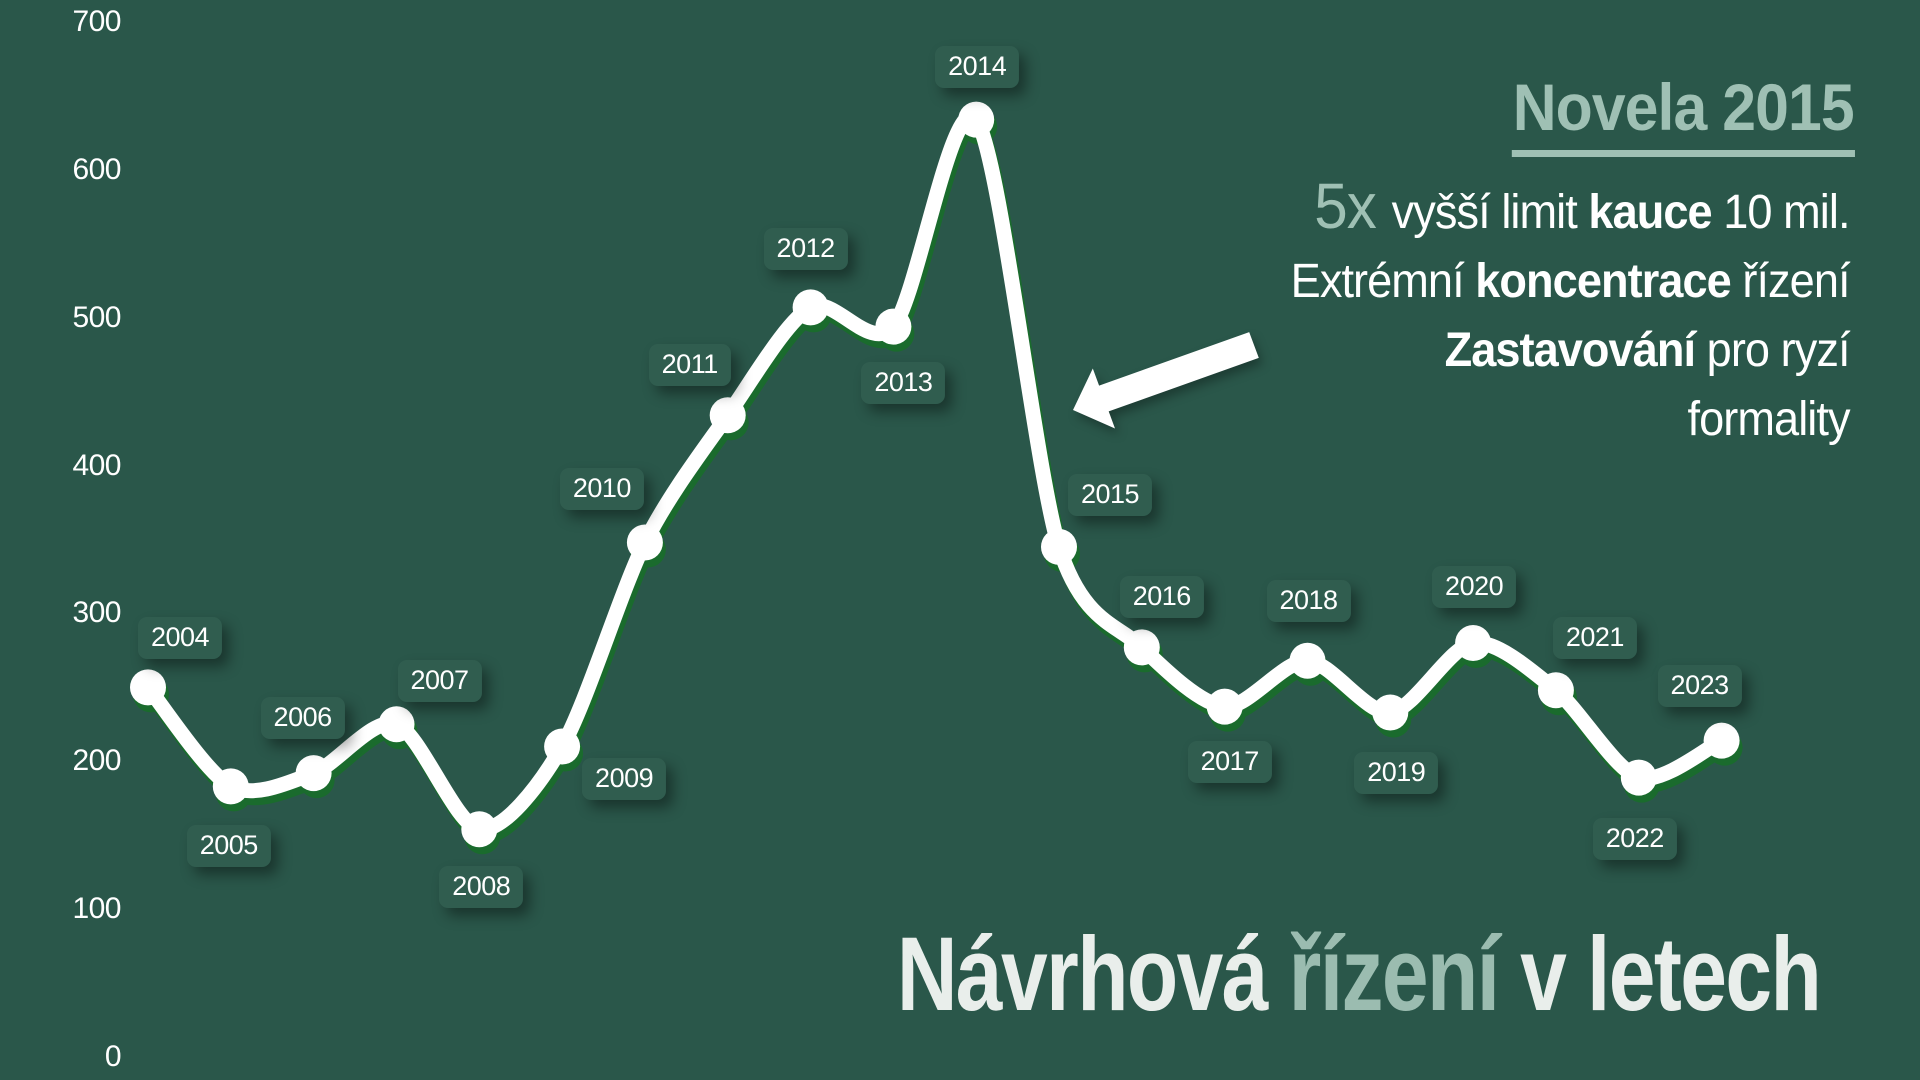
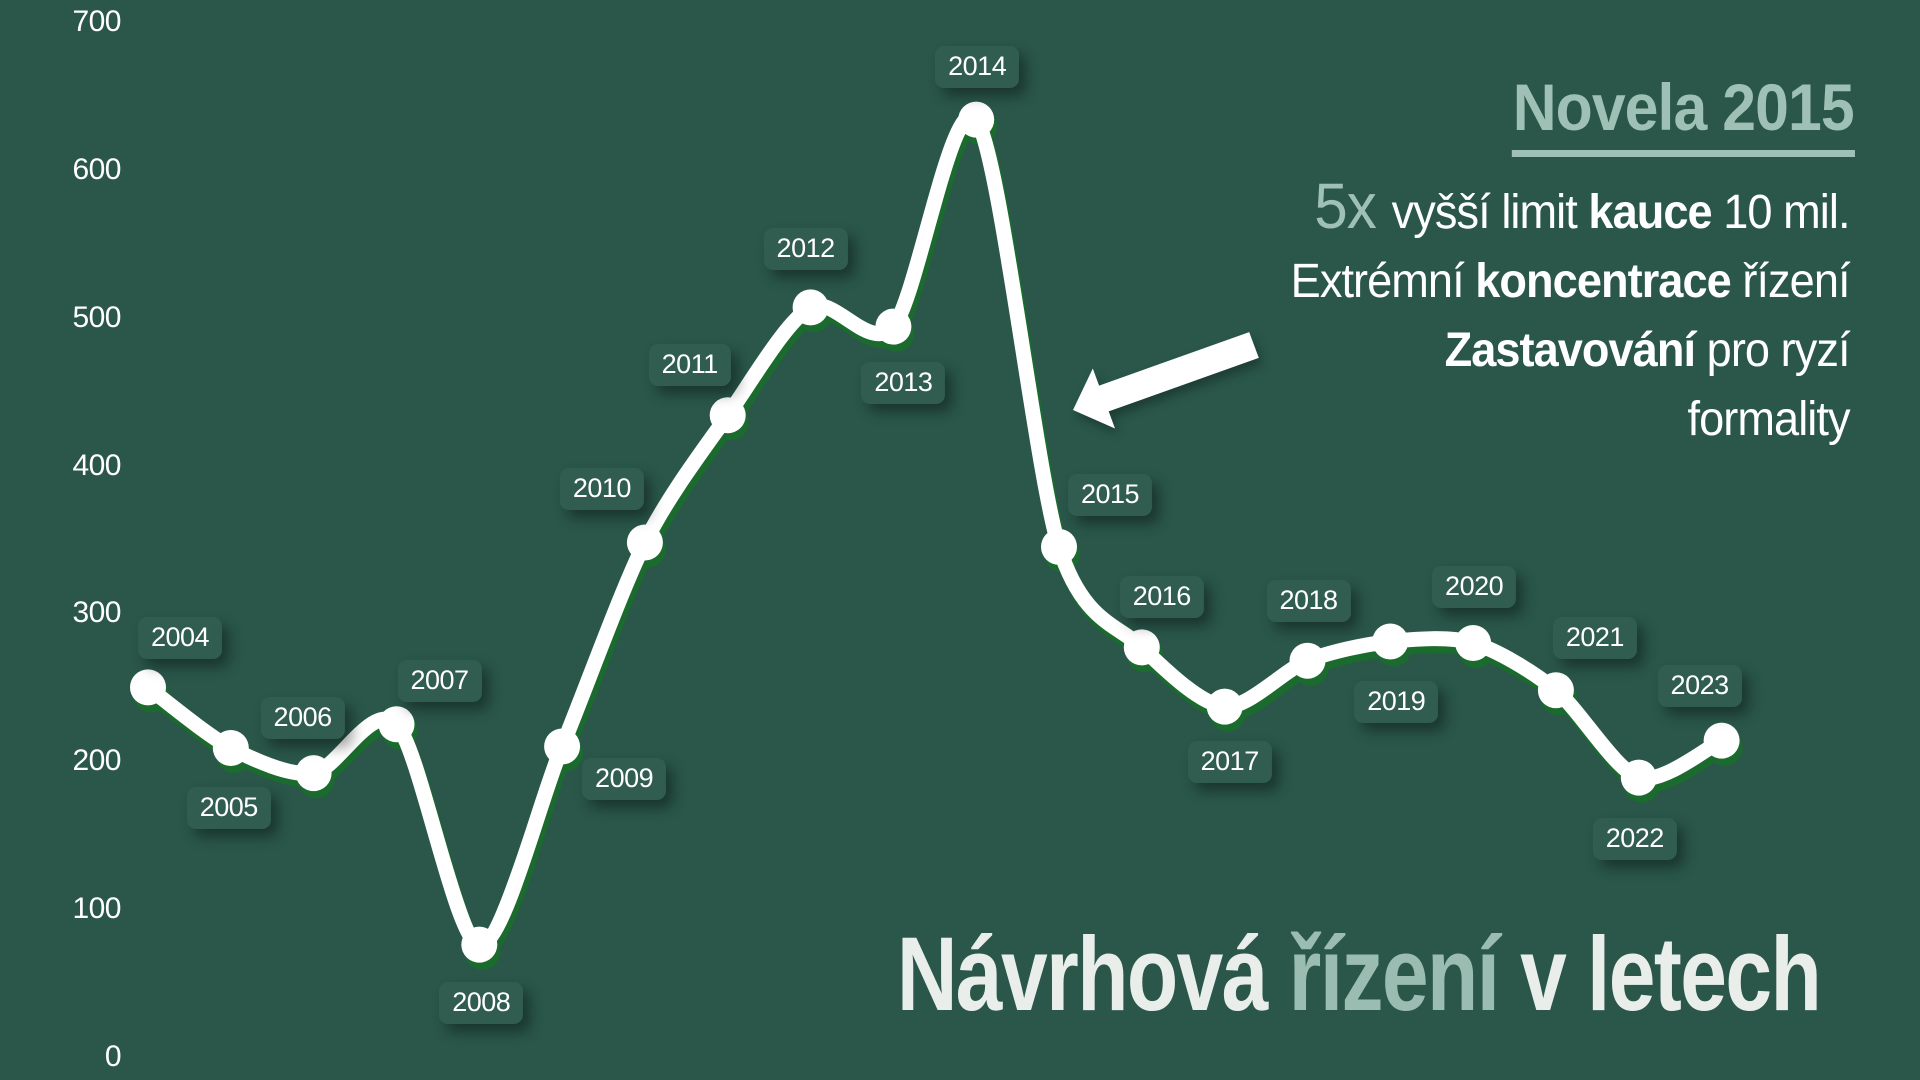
2005: 183 -> 209
2008: 154 -> 76
2019: 233 -> 281
